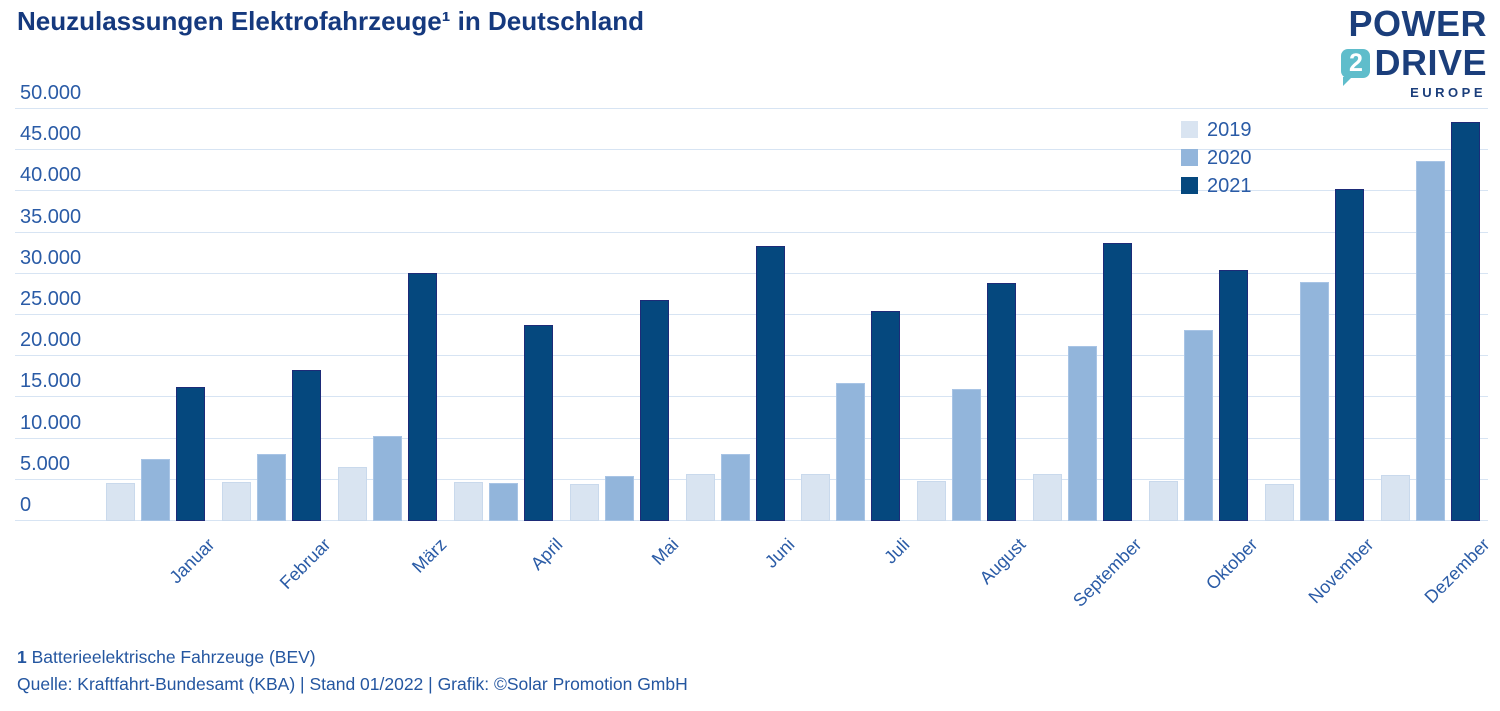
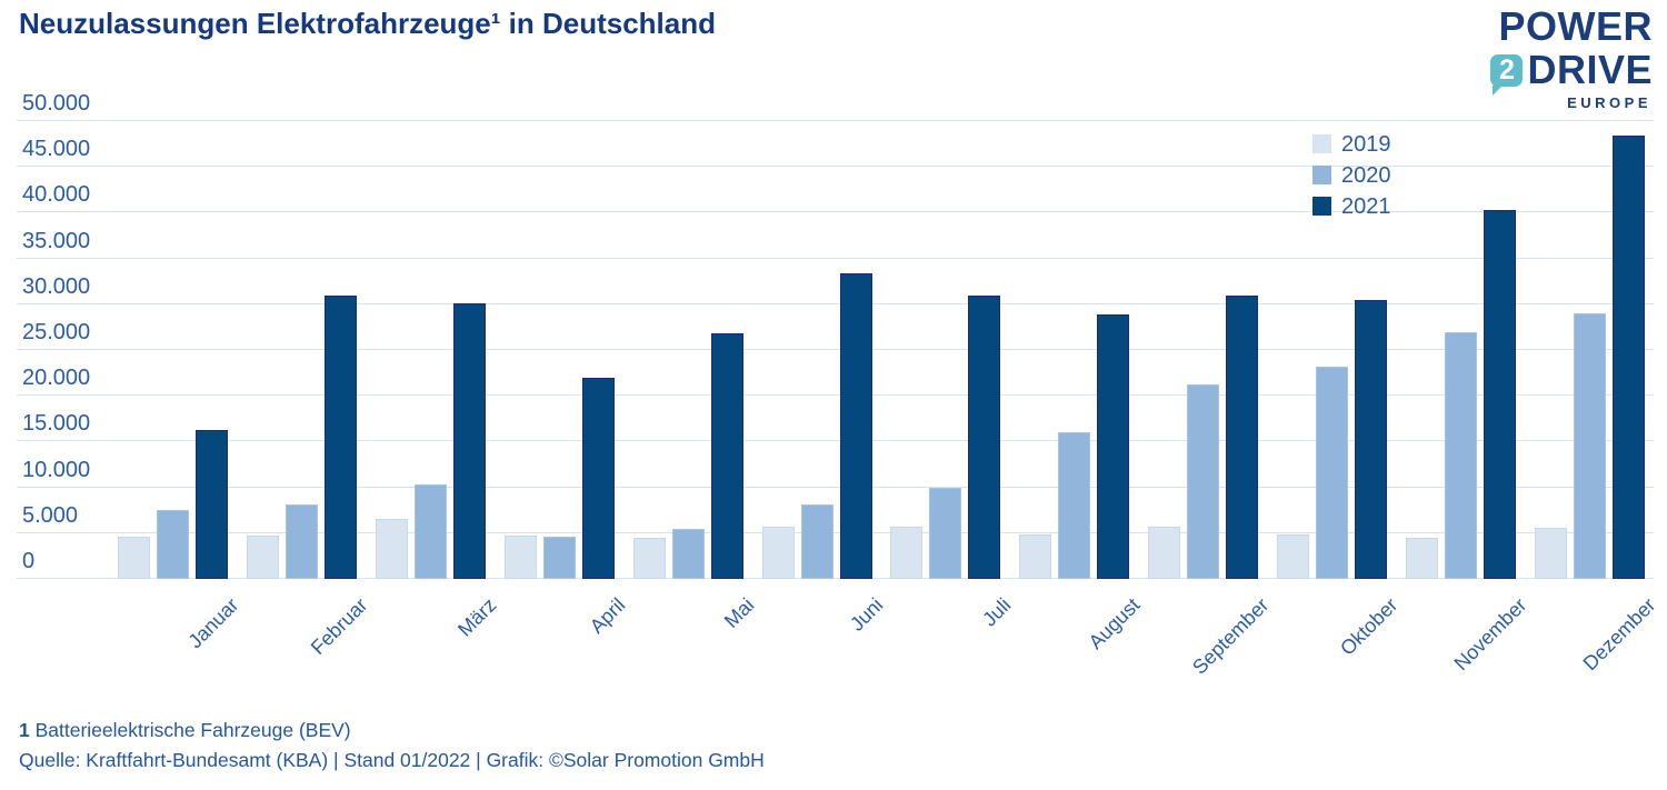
2021/Februar: 18000 -> 31000
2021/April: 24000 -> 22000
2020/Juli: 17000 -> 10000
2021/Juli: 26000 -> 31000
2021/September: 34000 -> 31000
2020/November: 29000 -> 27000
2020/Dezember: 44000 -> 29000
